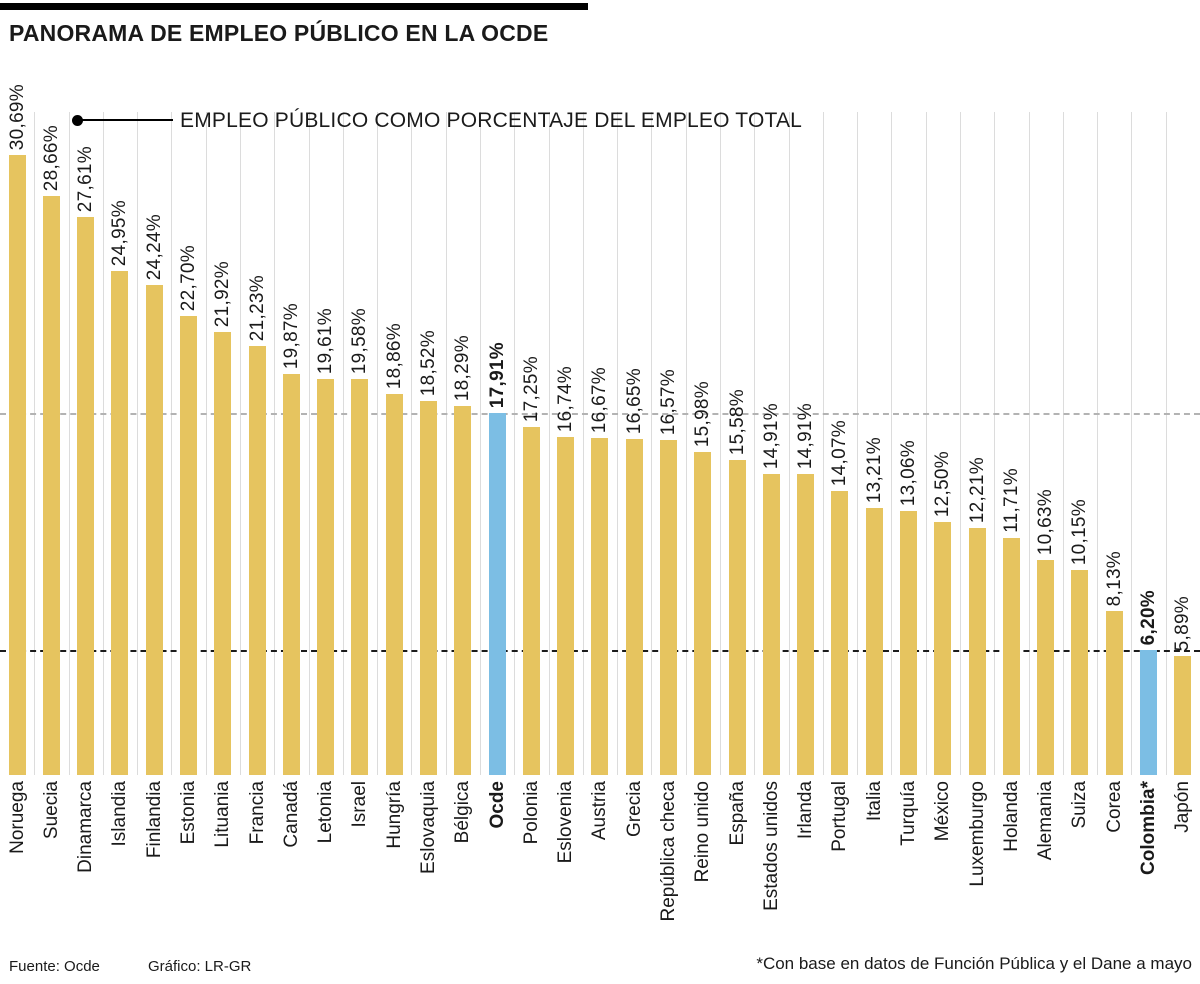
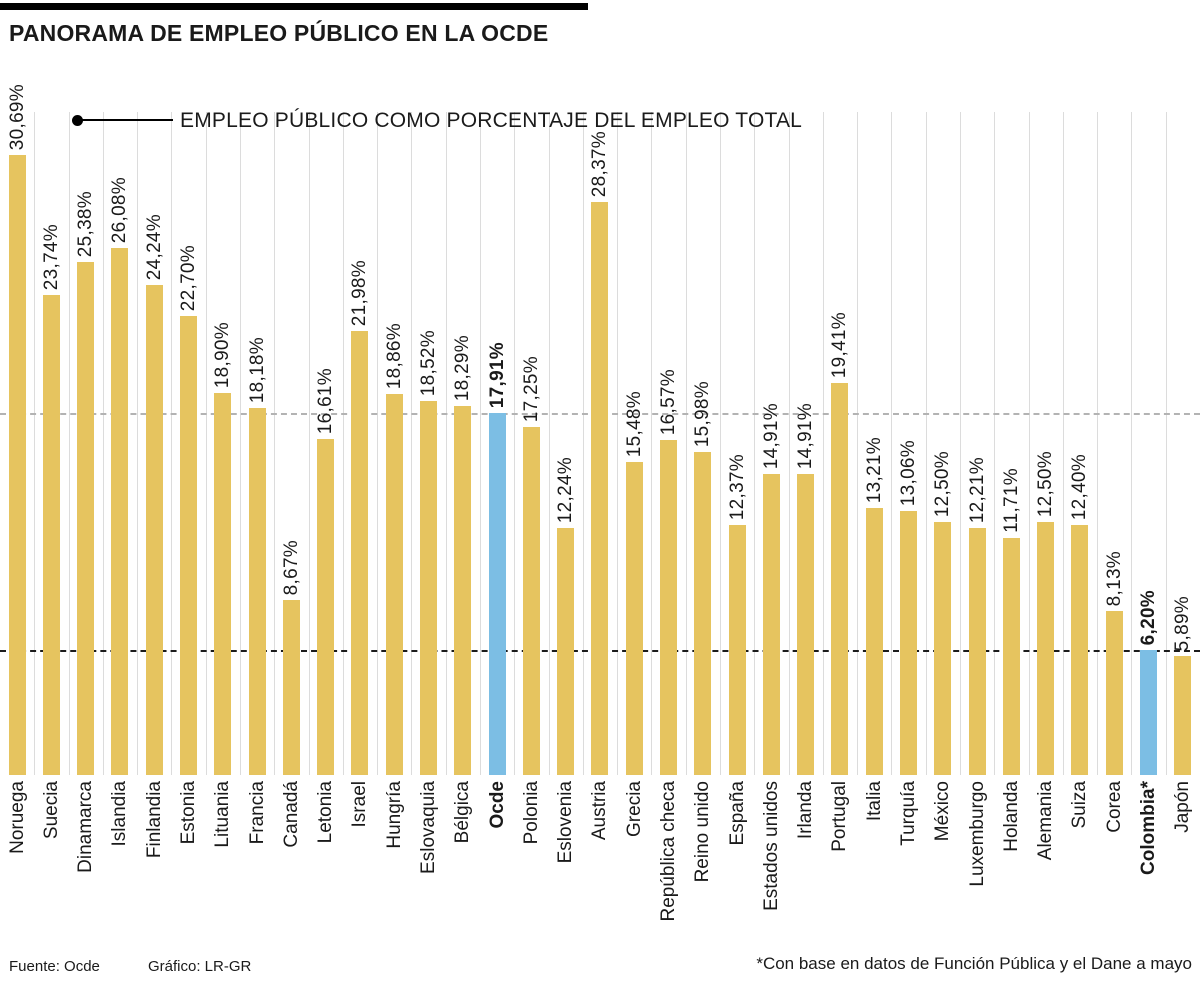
Suecia: 28,66% -> 23,74%
Dinamarca: 27,61% -> 25,38%
Islandia: 24,95% -> 26,08%
Lituania: 21,92% -> 18,90%
Francia: 21,23% -> 18,18%
Canadá: 19,87% -> 8,67%
Letonia: 19,61% -> 16,61%
Israel: 19,58% -> 21,98%
Eslovenia: 16,74% -> 12,24%
Austria: 16,67% -> 28,37%
Grecia: 16,65% -> 15,48%
España: 15,58% -> 12,37%
Portugal: 14,07% -> 19,41%
Alemania: 10,63% -> 12,50%
Suiza: 10,15% -> 12,40%
